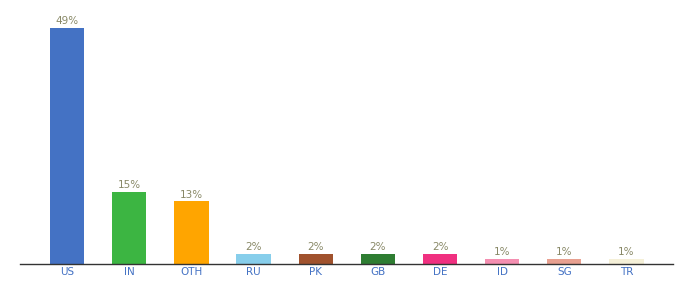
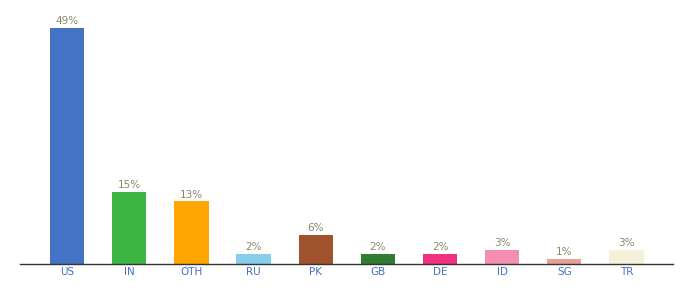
PK: 2% -> 6%
ID: 1% -> 3%
TR: 1% -> 3%
